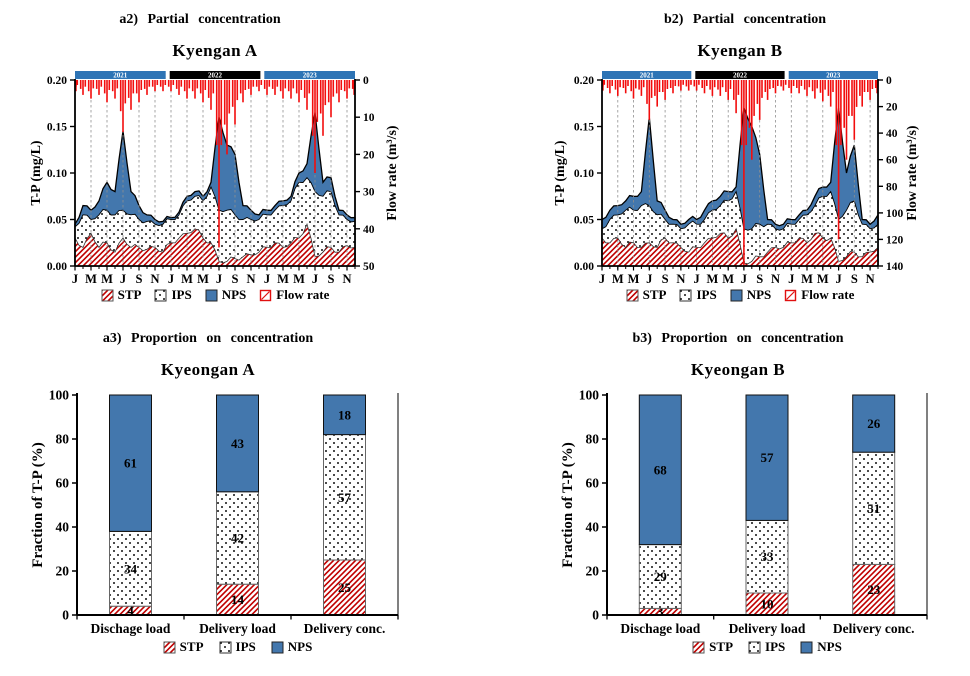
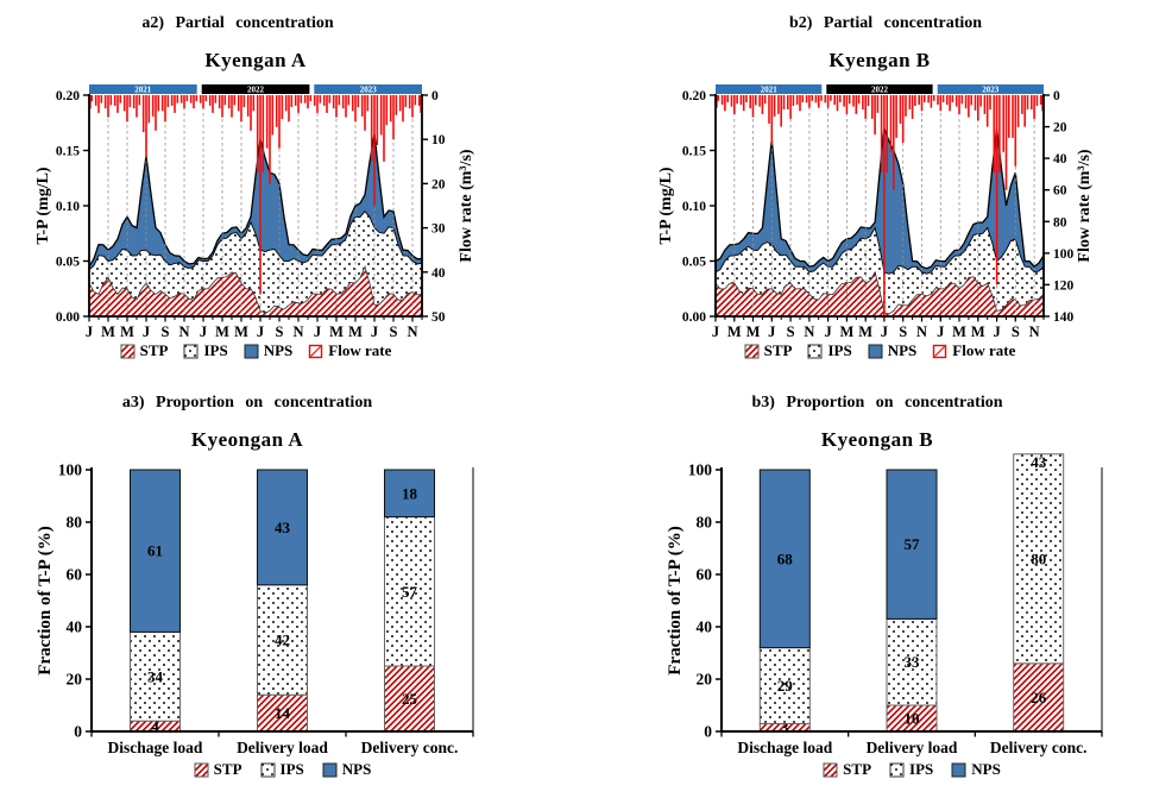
Kyeongan B/STP/Delivery conc.: 23 -> 26
Kyeongan B/IPS/Delivery conc.: 51 -> 80
Kyeongan B/NPS/Delivery conc.: 26 -> 43
